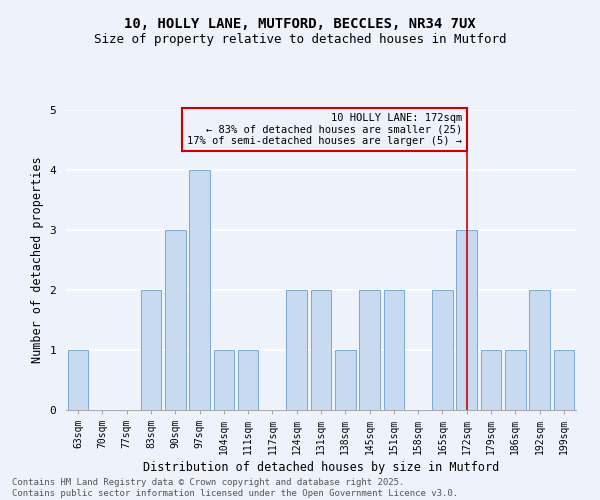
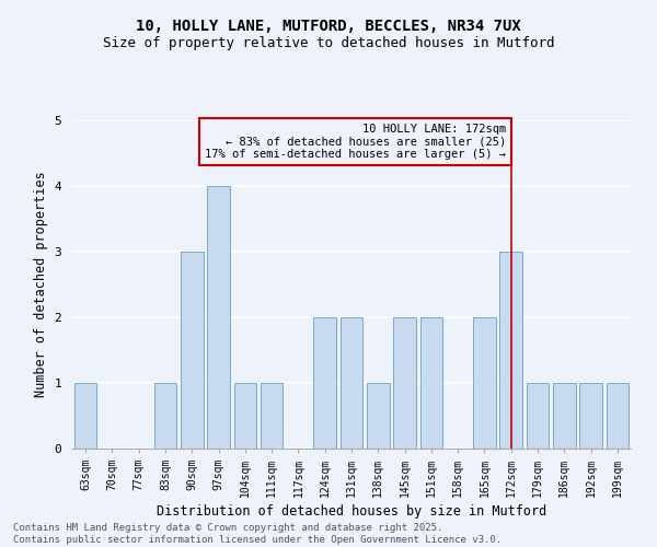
83sqm: 2 -> 1
192sqm: 2 -> 1
